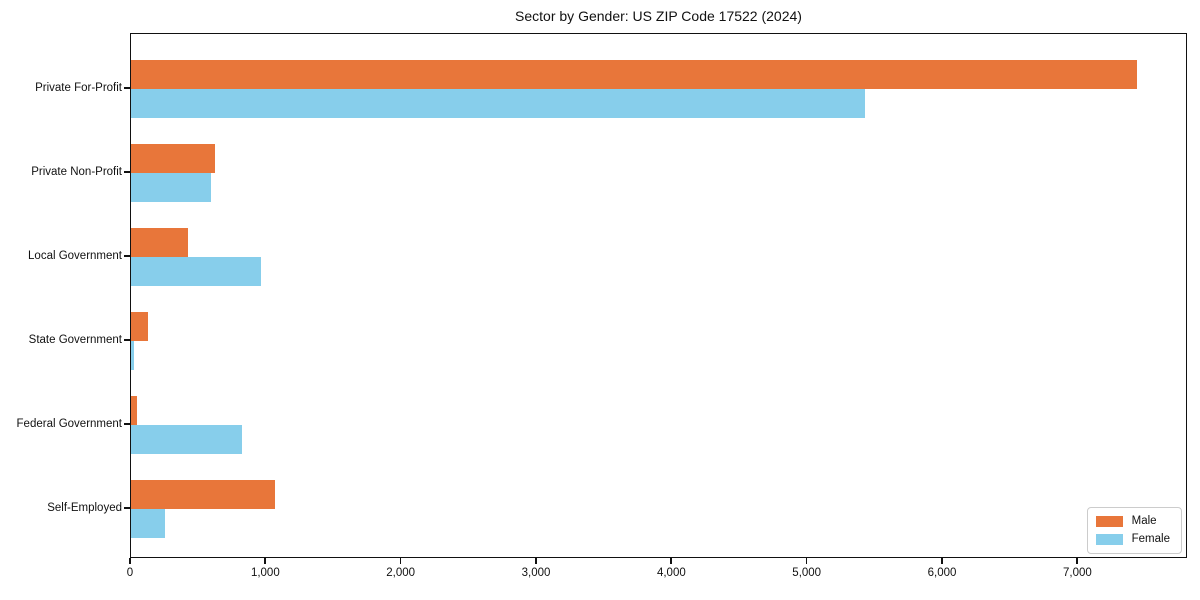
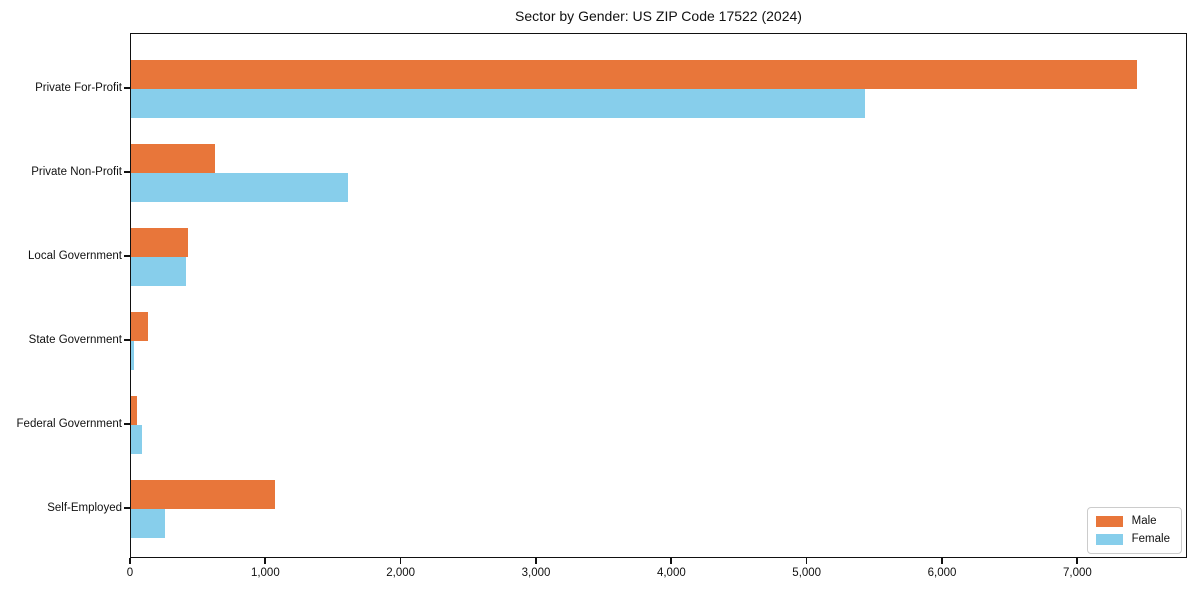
Female/Private Non-Profit: 590 -> 1600
Female/Local Government: 960 -> 400
Female/Federal Government: 820 -> 80
